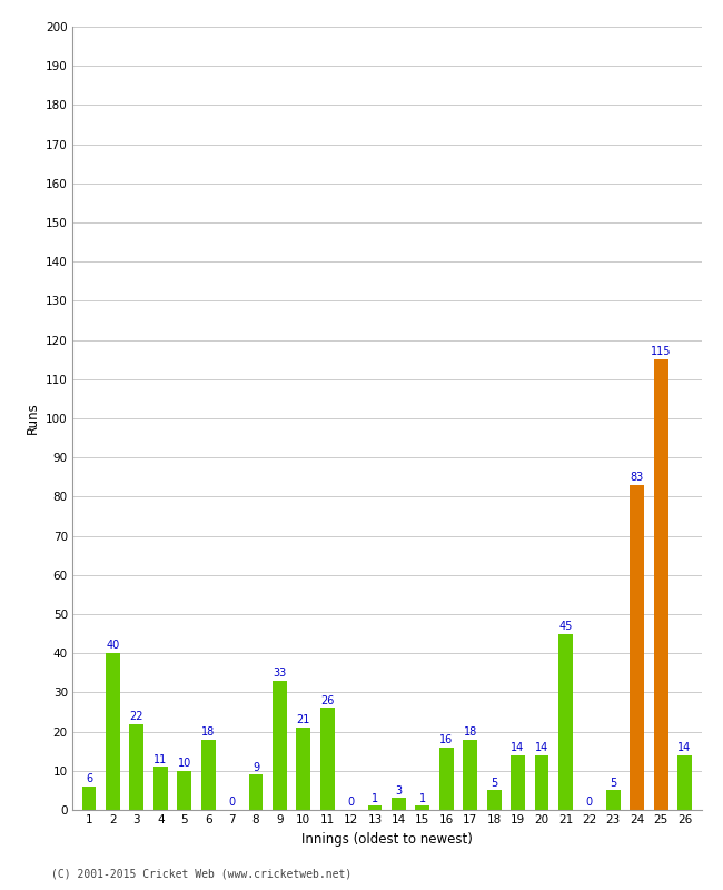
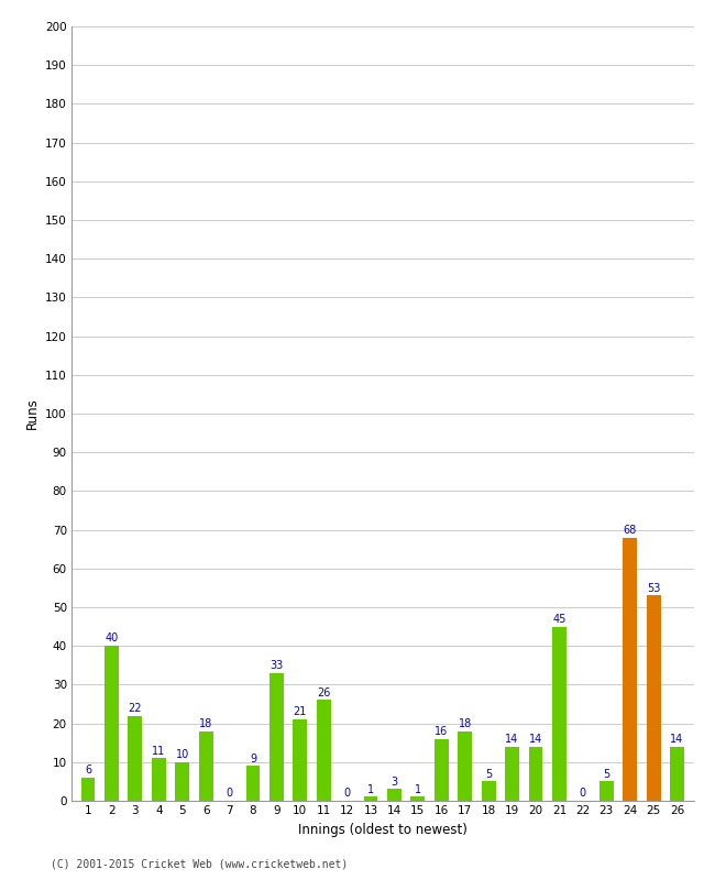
24: 83 -> 68
25: 115 -> 53
